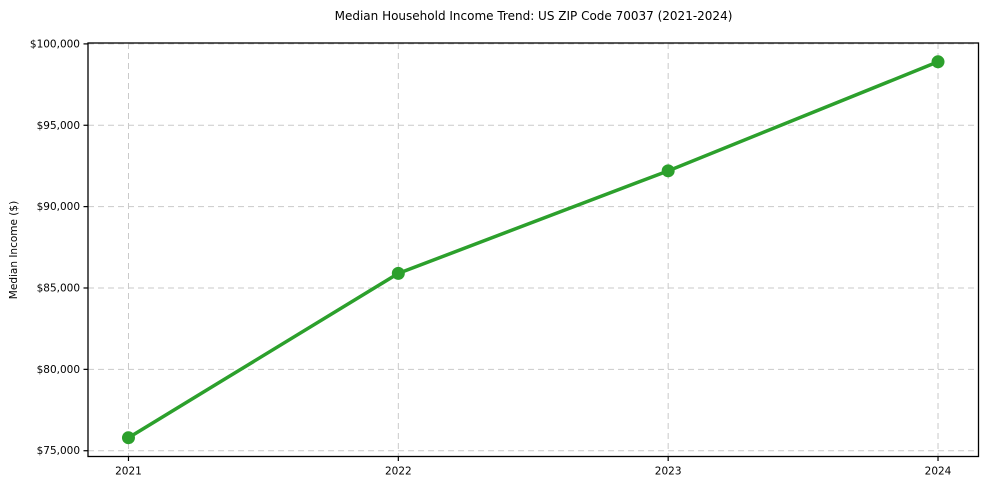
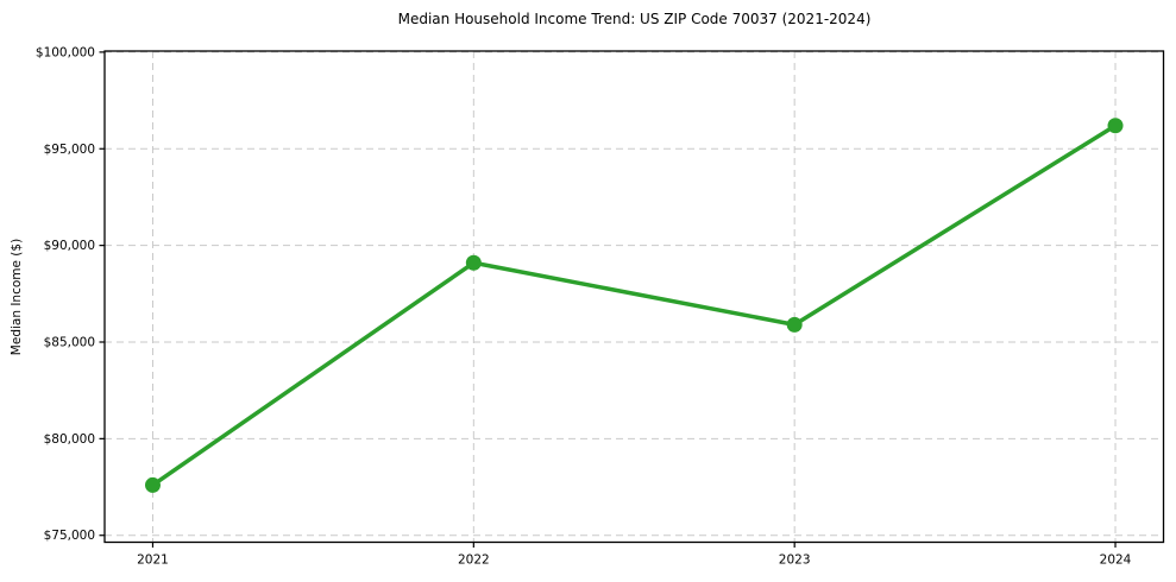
2021: $75800 -> $77600
2022: $85900 -> $89100
2023: $92200 -> $85900
2024: $98900 -> $96200
